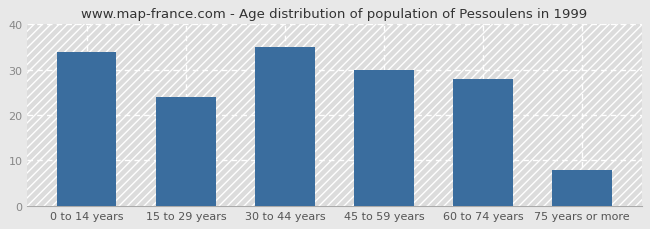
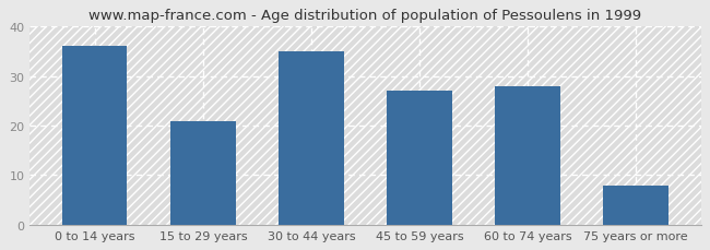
0 to 14 years: 34 -> 36
15 to 29 years: 24 -> 21
45 to 59 years: 30 -> 27
